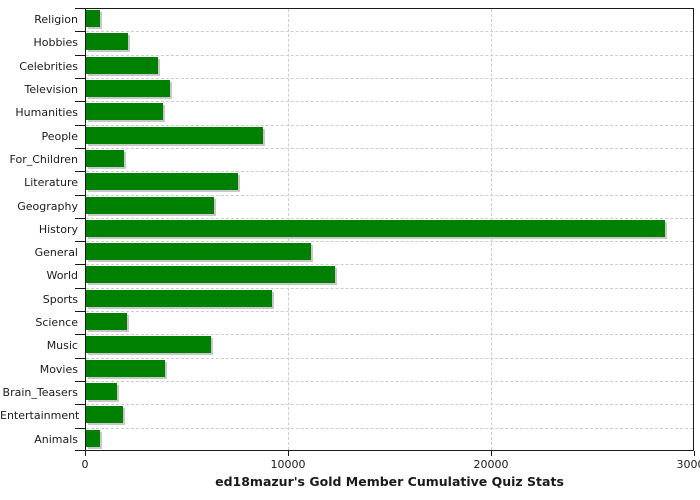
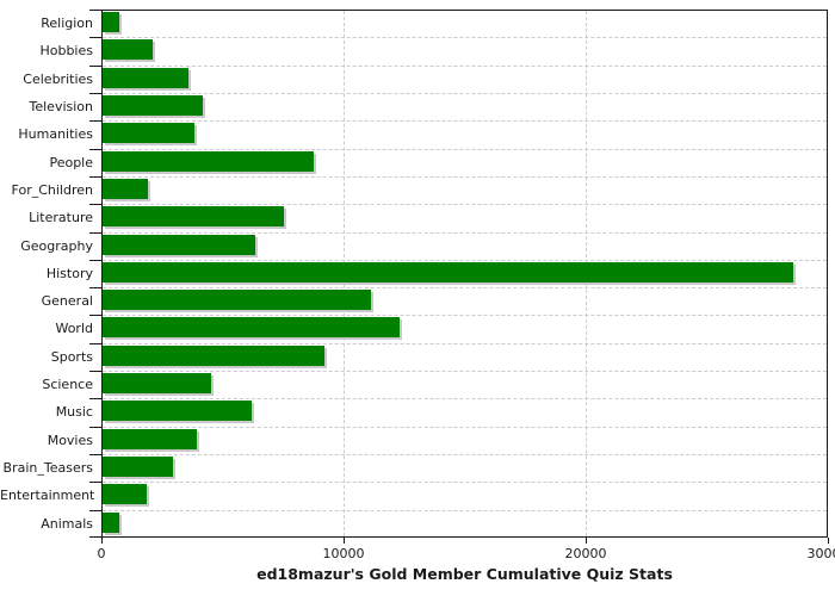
Science: 2000 -> 4500
Brain_Teasers: 1600 -> 2900
